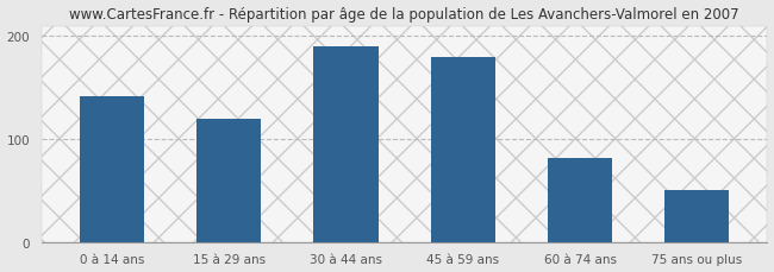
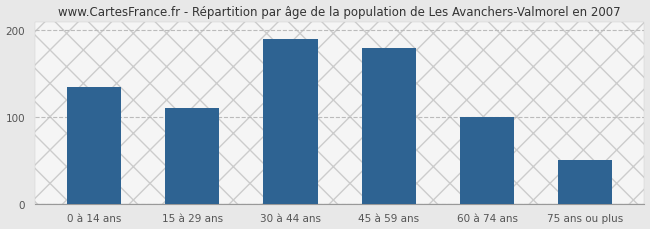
0 à 14 ans: 142 -> 135
15 à 29 ans: 120 -> 110
60 à 74 ans: 82 -> 100
